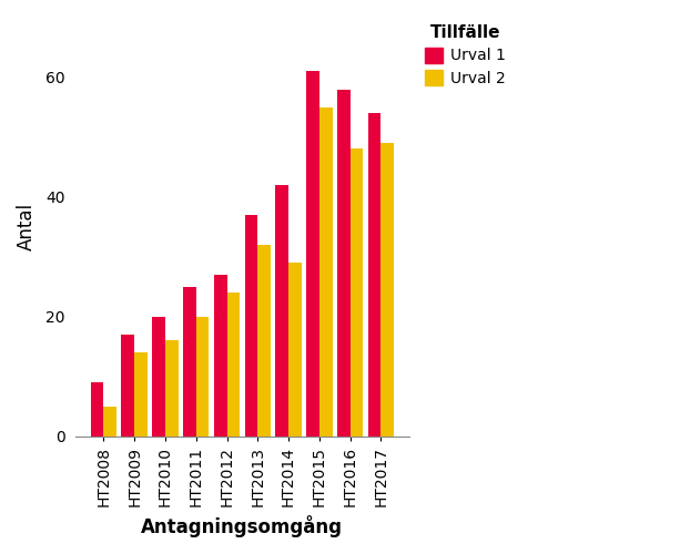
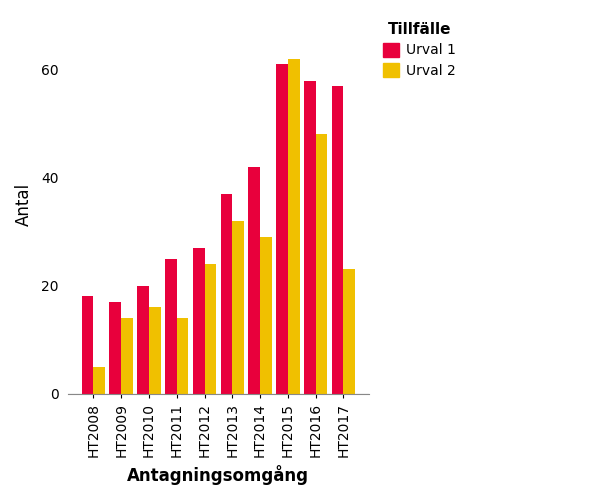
Urval 1/HT2008: 9 -> 18
Urval 2/HT2011: 20 -> 14
Urval 2/HT2015: 55 -> 62
Urval 1/HT2017: 54 -> 57
Urval 2/HT2017: 49 -> 23
